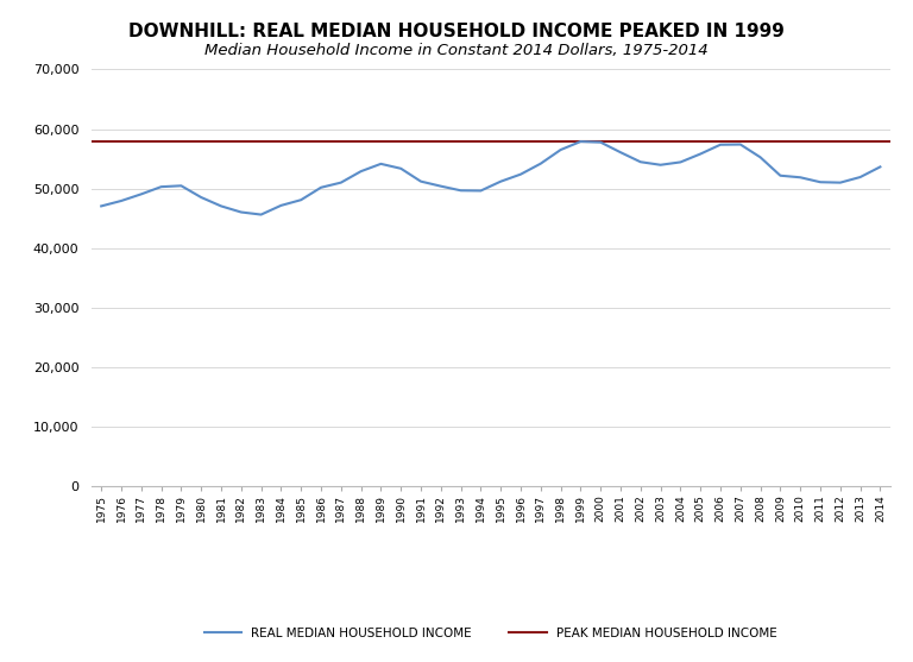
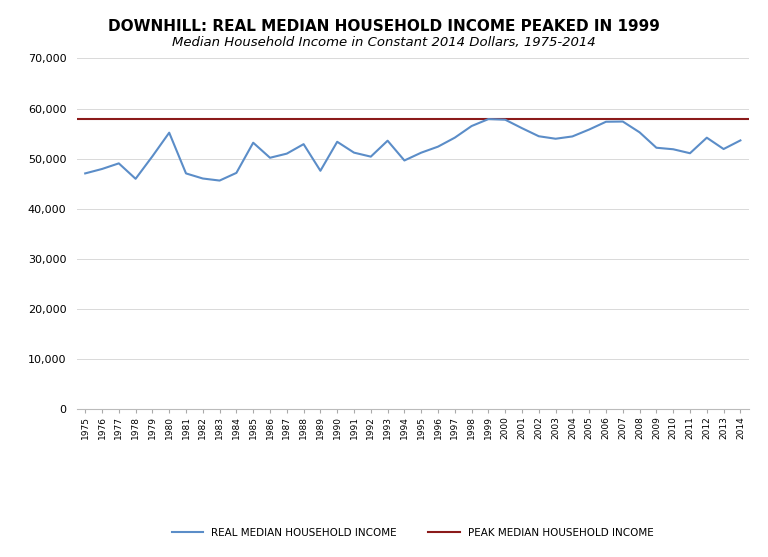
1978: 50,300 -> 46,000
1980: 48,500 -> 55,200
1985: 48,100 -> 53,200
1989: 54,200 -> 47,600
1993: 49,700 -> 53,600
2012: 51,000 -> 54,200
